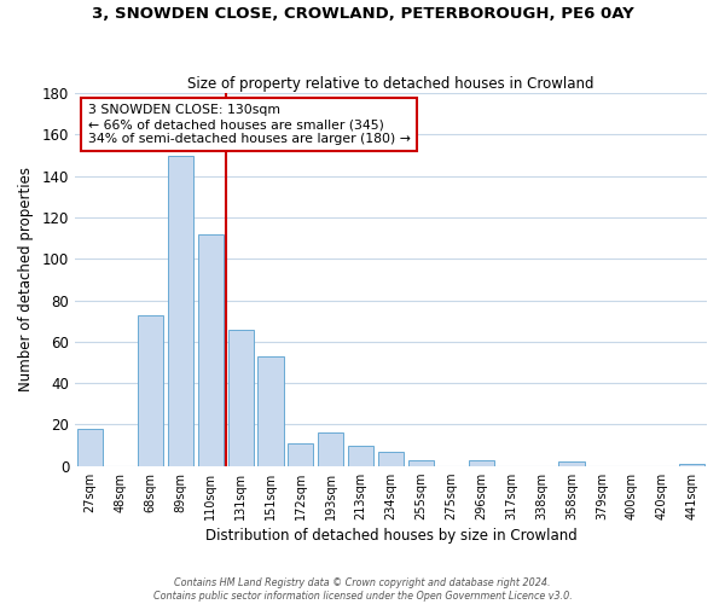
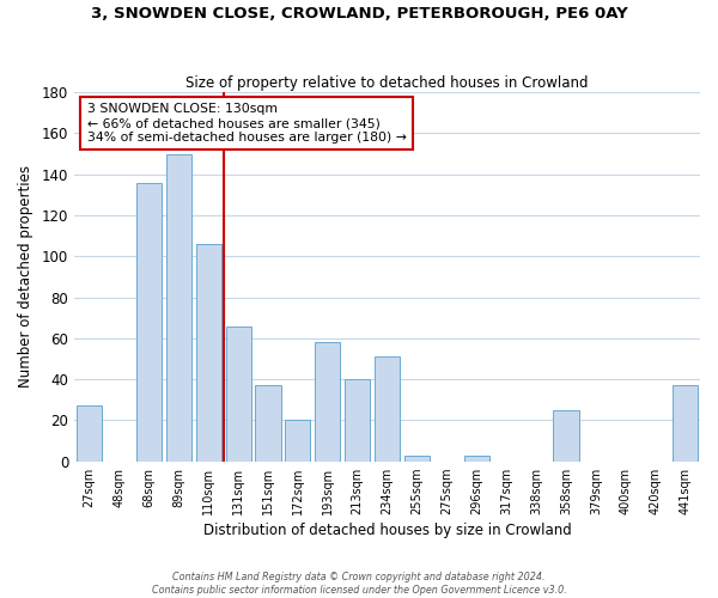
27sqm: 18 -> 27
68sqm: 73 -> 136
110sqm: 112 -> 106
151sqm: 53 -> 37
172sqm: 11 -> 20
193sqm: 16 -> 58
213sqm: 10 -> 40
234sqm: 7 -> 51
358sqm: 2 -> 25
441sqm: 1 -> 37
